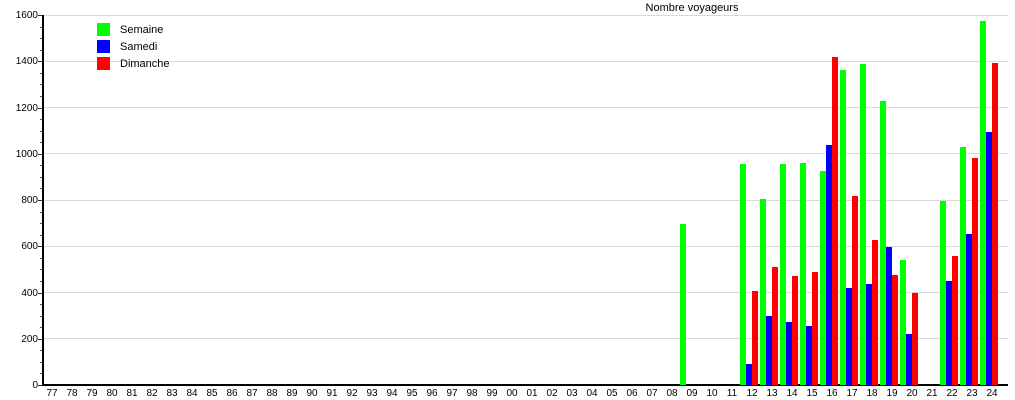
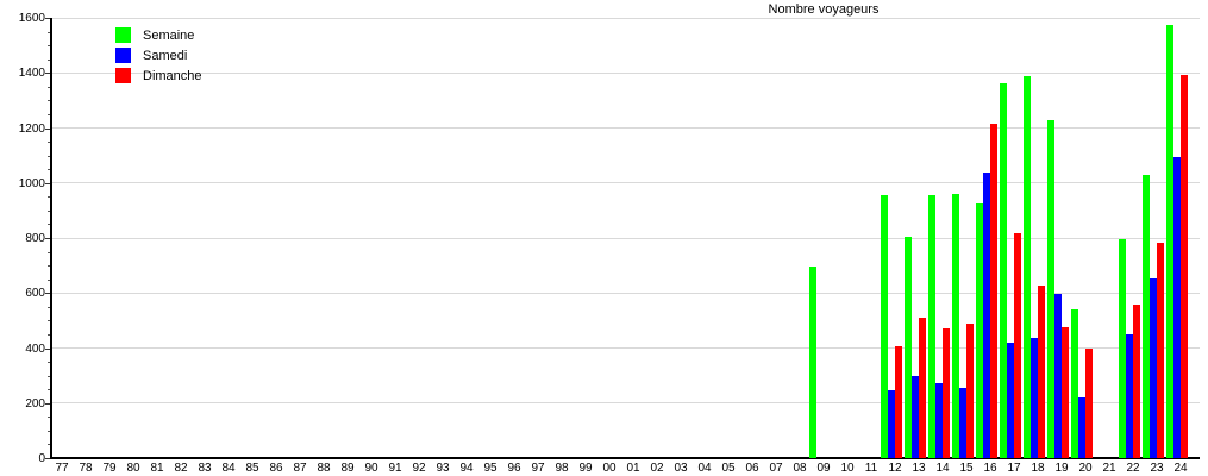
Samedi/12: 90 -> 250
Dimanche/16: 1420 -> 1210
Dimanche/23: 980 -> 780
